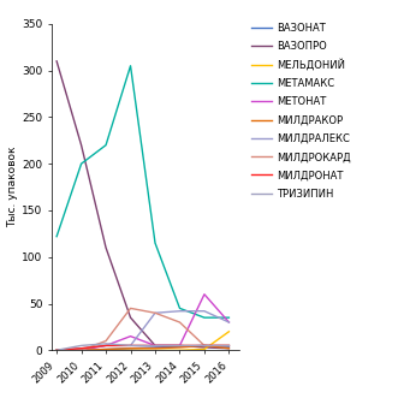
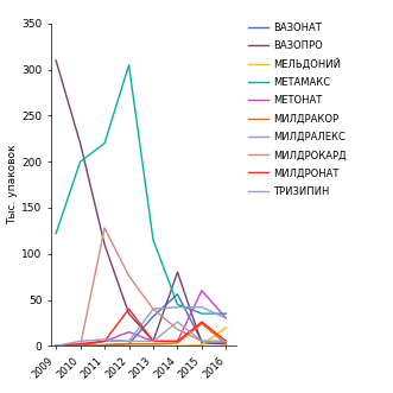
МИЛДРОКАРД/2011: 10 -> 128
МИЛДРОКАРД/2012: 45 -> 76
МИЛДРОНАТ/2012: 5 -> 40
ВАЗОНАТ/2013: 3 -> 32
ВАЗОНАТ/2014: 4 -> 56
ВАЗОПРО/2014: 5 -> 80
МИЛДРОКАРД/2014: 30 -> 18
ТРИЗИПИН/2014: 5 -> 26
МИЛДРАКОР/2015: 5 -> 24
МИЛДРОНАТ/2015: 5 -> 26
